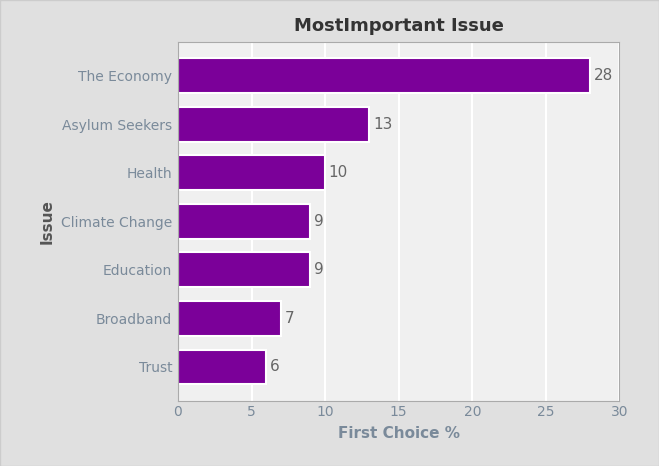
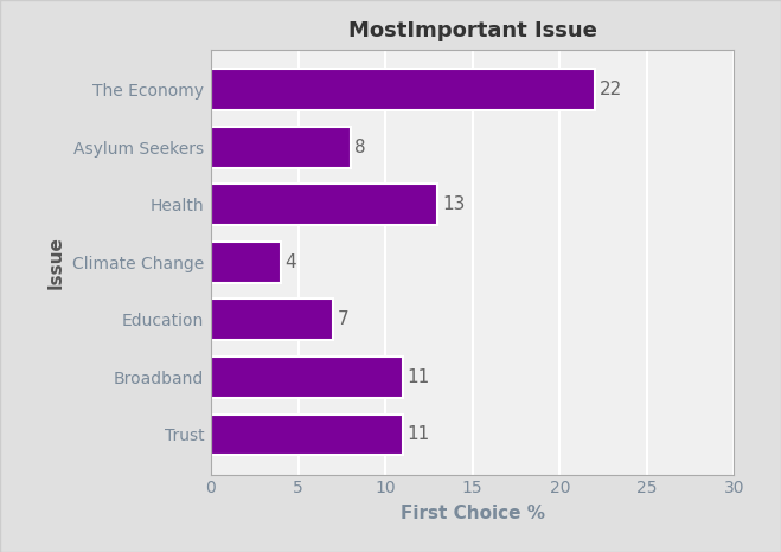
The Economy: 28 -> 22
Asylum Seekers: 13 -> 8
Health: 10 -> 13
Climate Change: 9 -> 4
Education: 9 -> 7
Broadband: 7 -> 11
Trust: 6 -> 11
